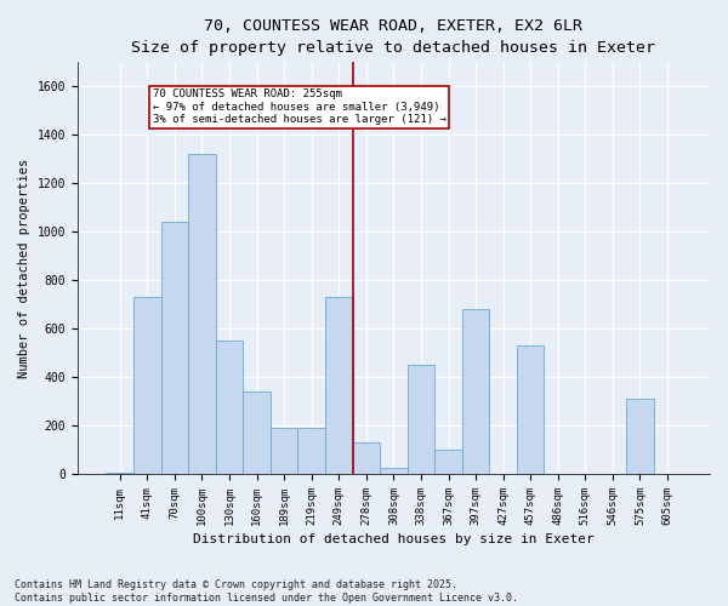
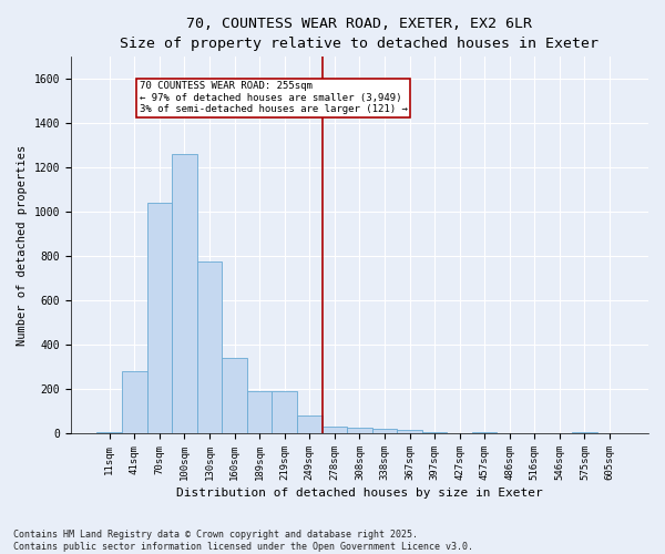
41sqm: 730 -> 280
100sqm: 1320 -> 1260
130sqm: 550 -> 780
249sqm: 730 -> 80
278sqm: 130 -> 30
338sqm: 450 -> 20
367sqm: 100 -> 20
397sqm: 680 -> 0
457sqm: 530 -> 0
575sqm: 310 -> 0
